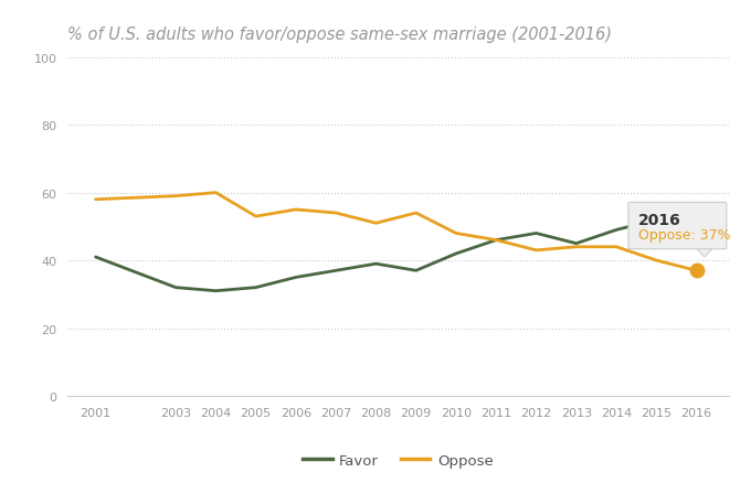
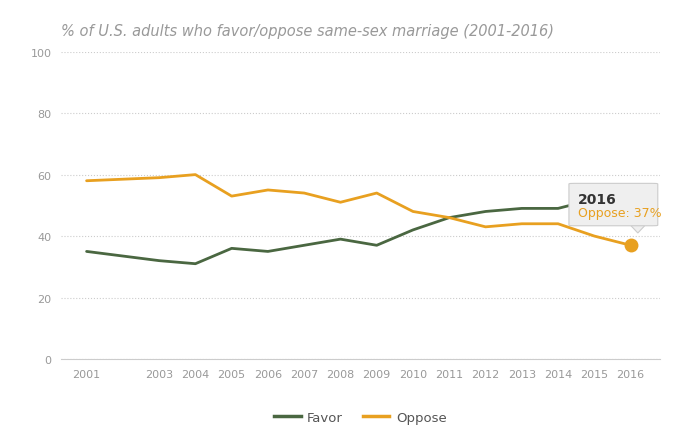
Favor/2001: 41 -> 35
Favor/2005: 32 -> 36
Favor/2013: 45 -> 49
